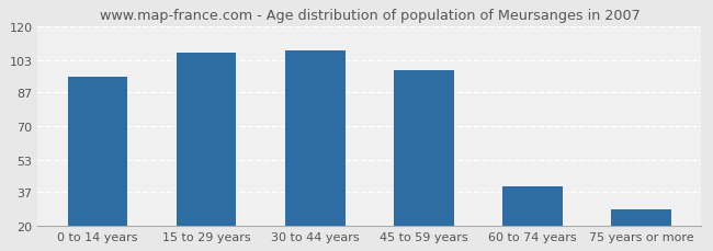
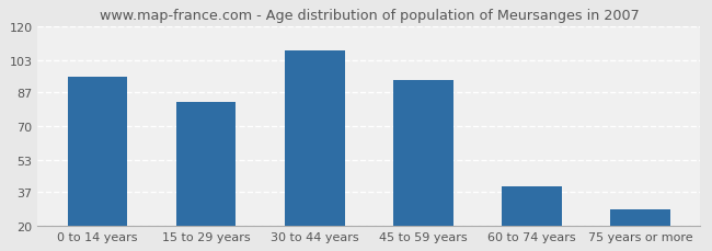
15 to 29 years: 107 -> 82
45 to 59 years: 98 -> 93
